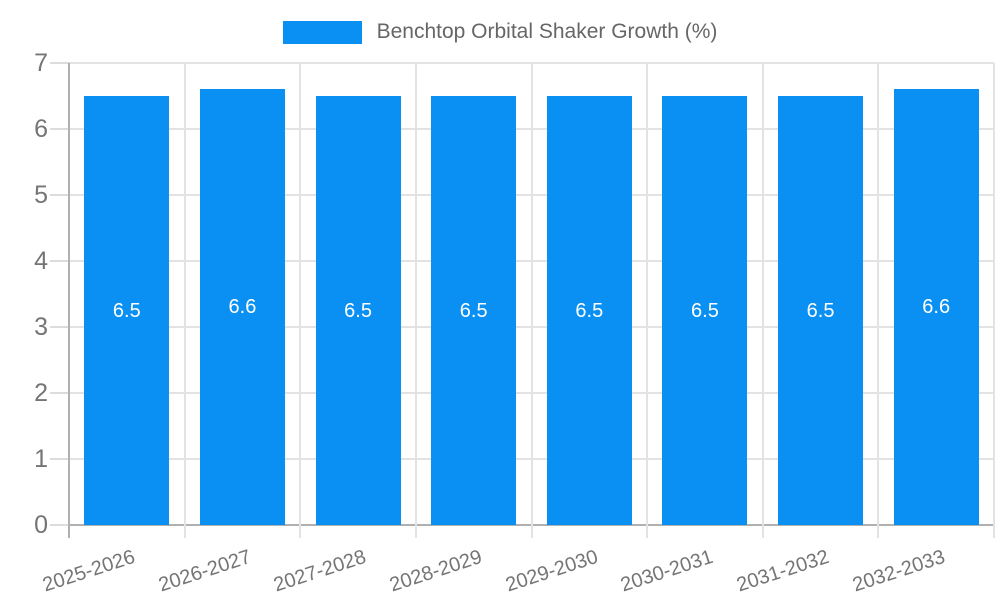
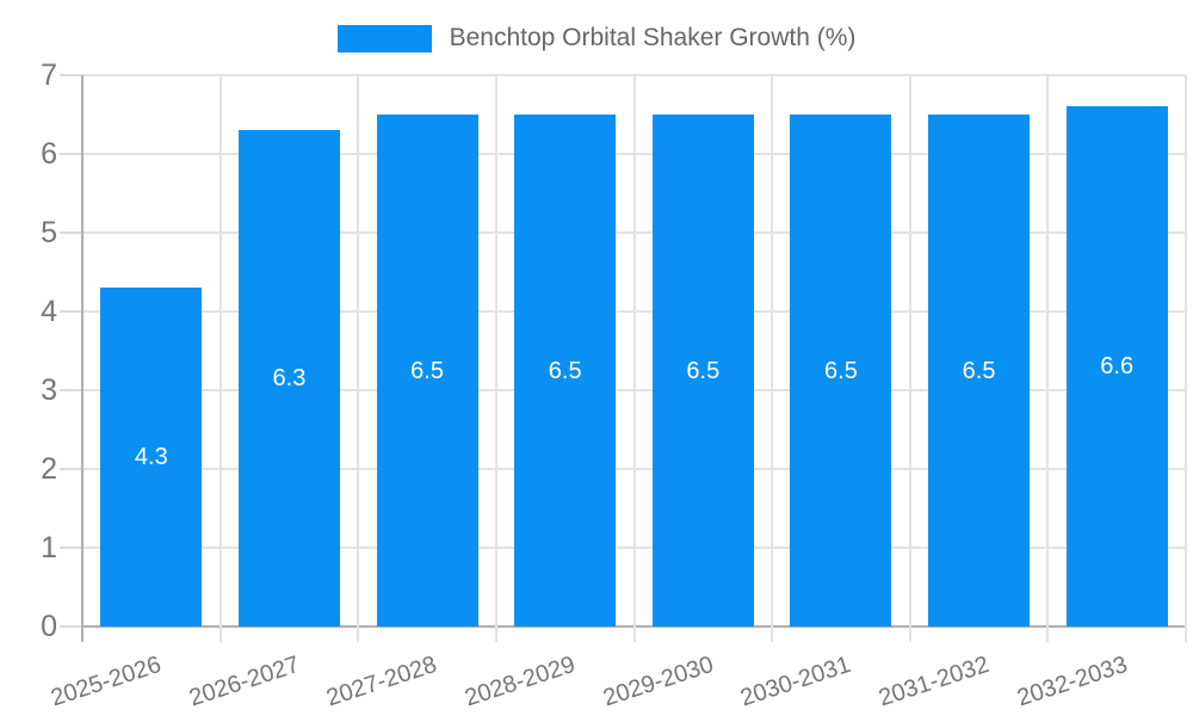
2025-2026: 6.5 -> 4.3
2026-2027: 6.6 -> 6.3
